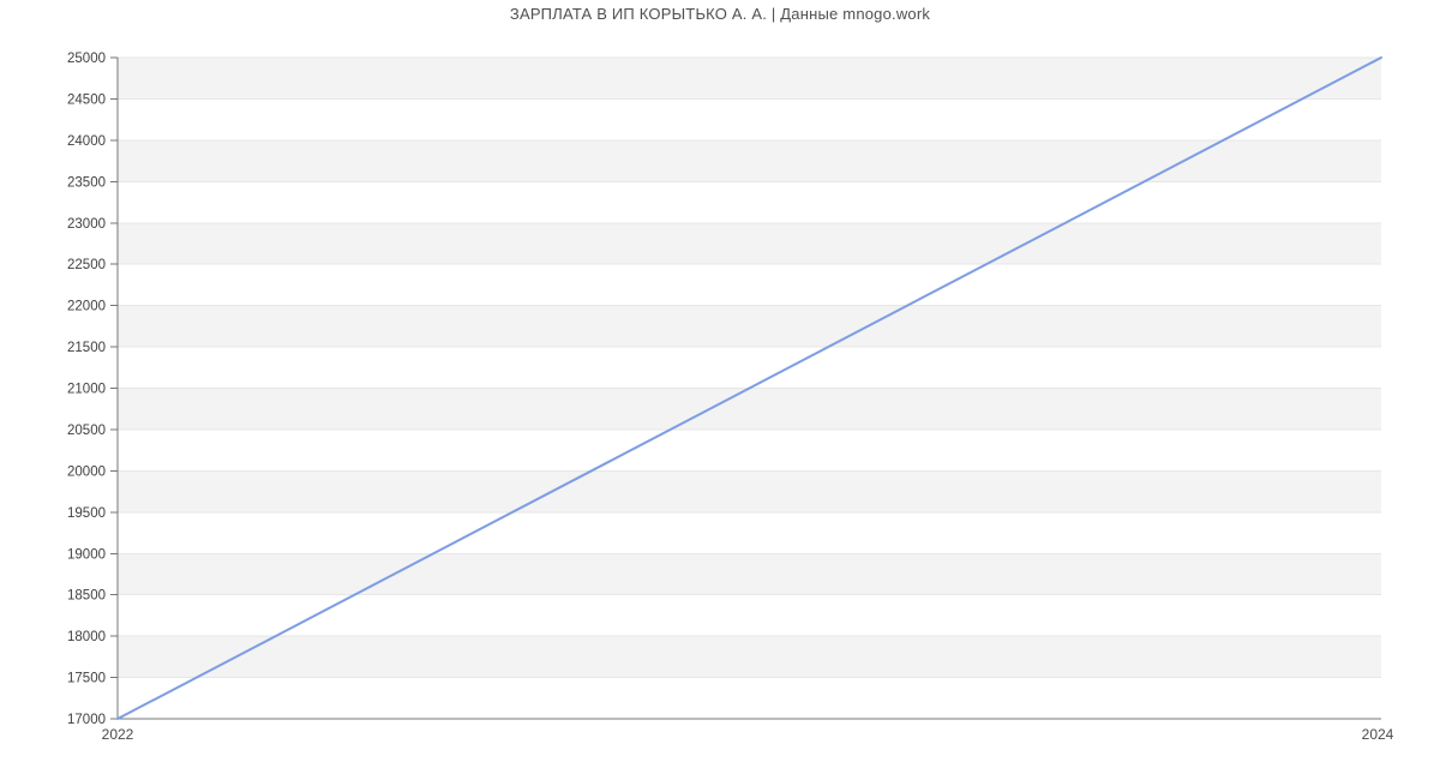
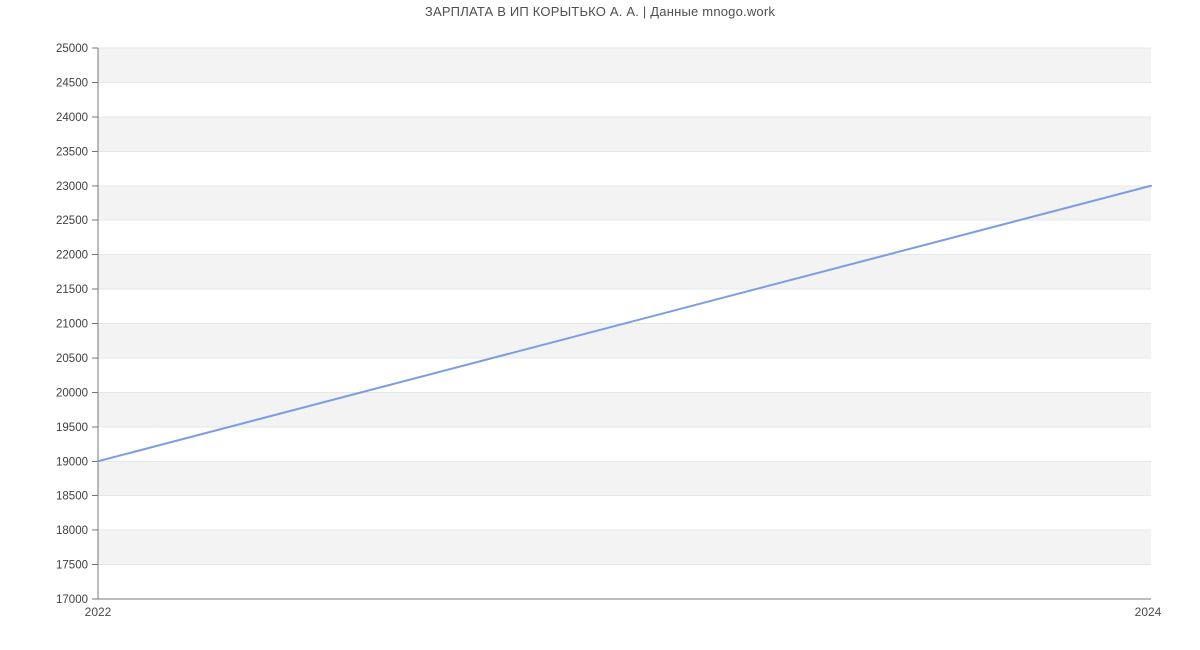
2022: 17000 -> 19000
2024: 25000 -> 23000
